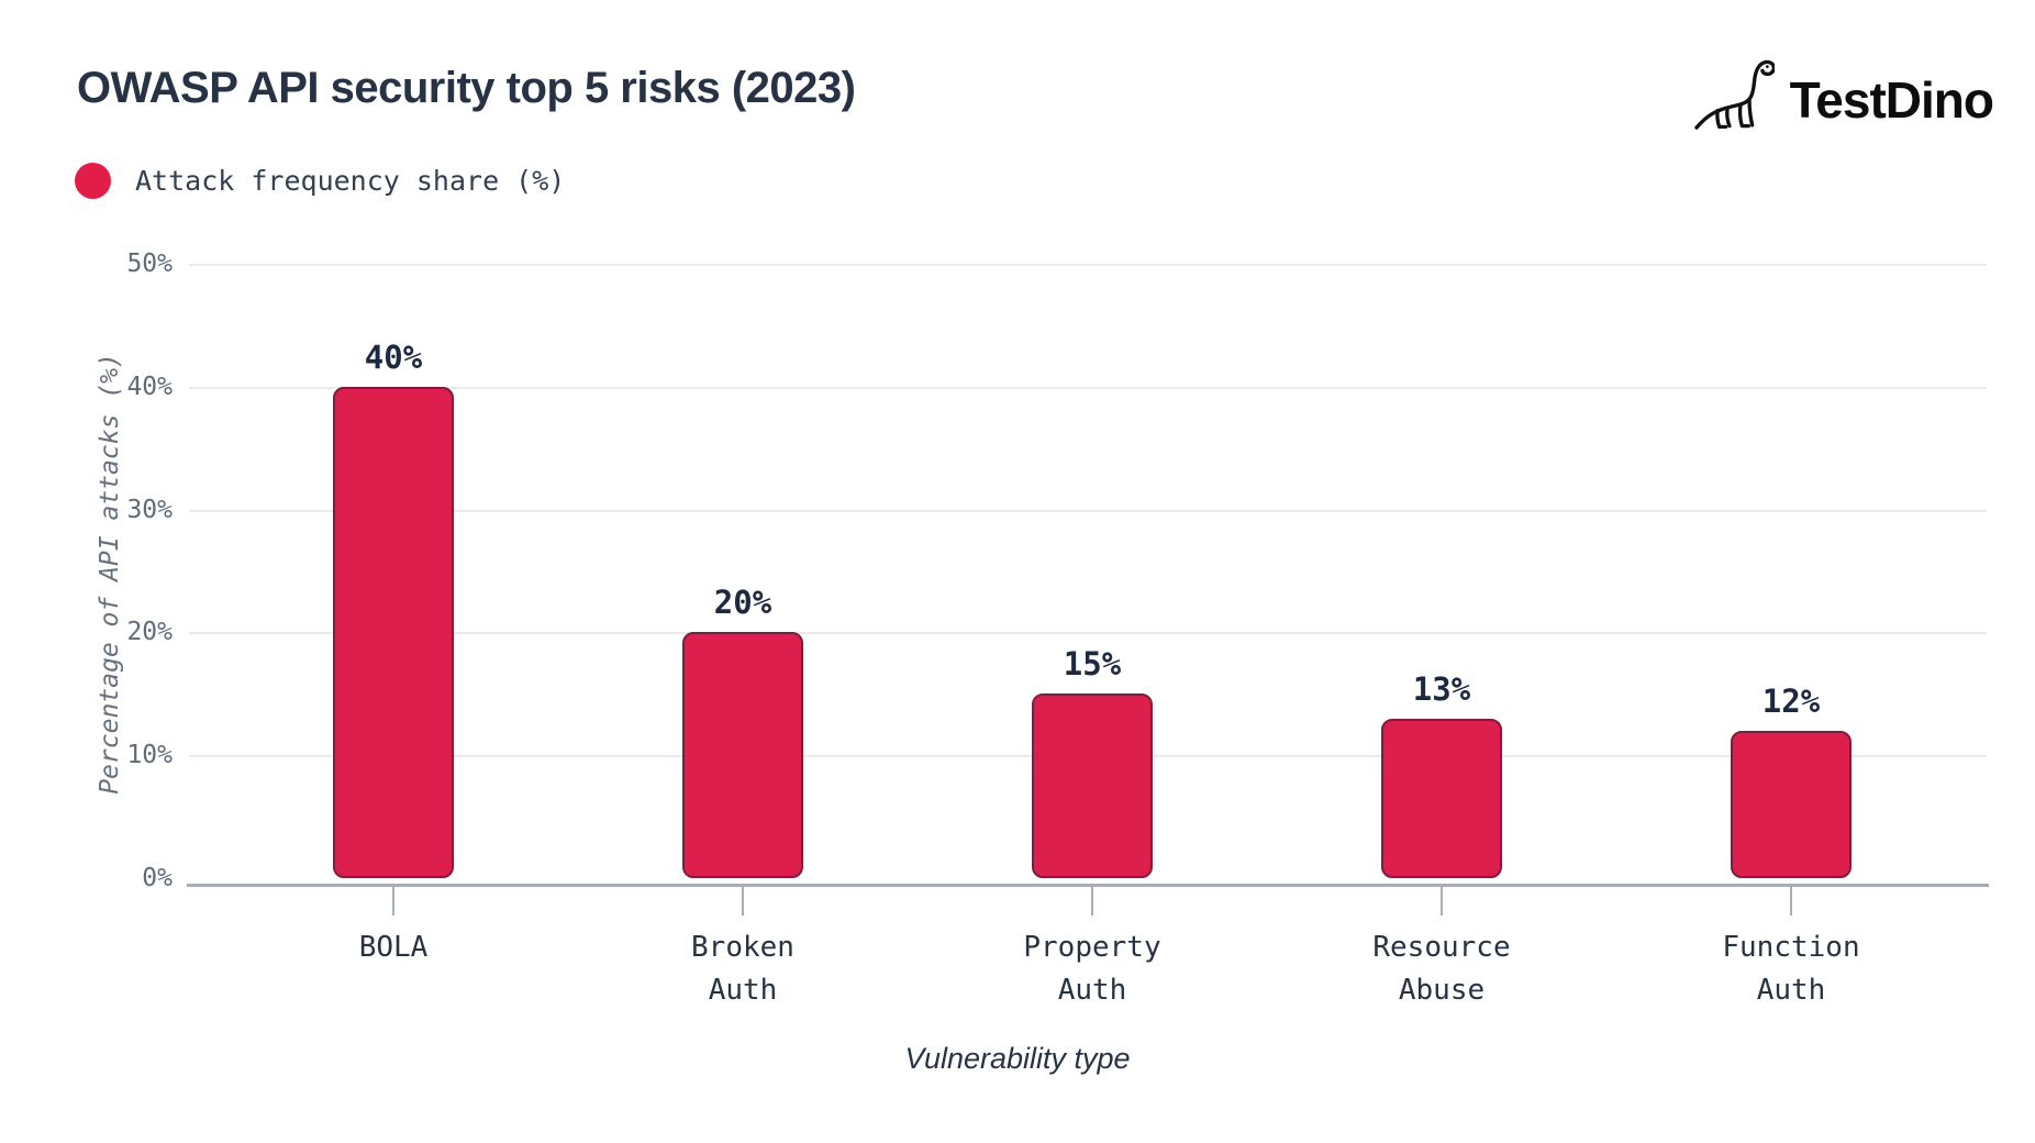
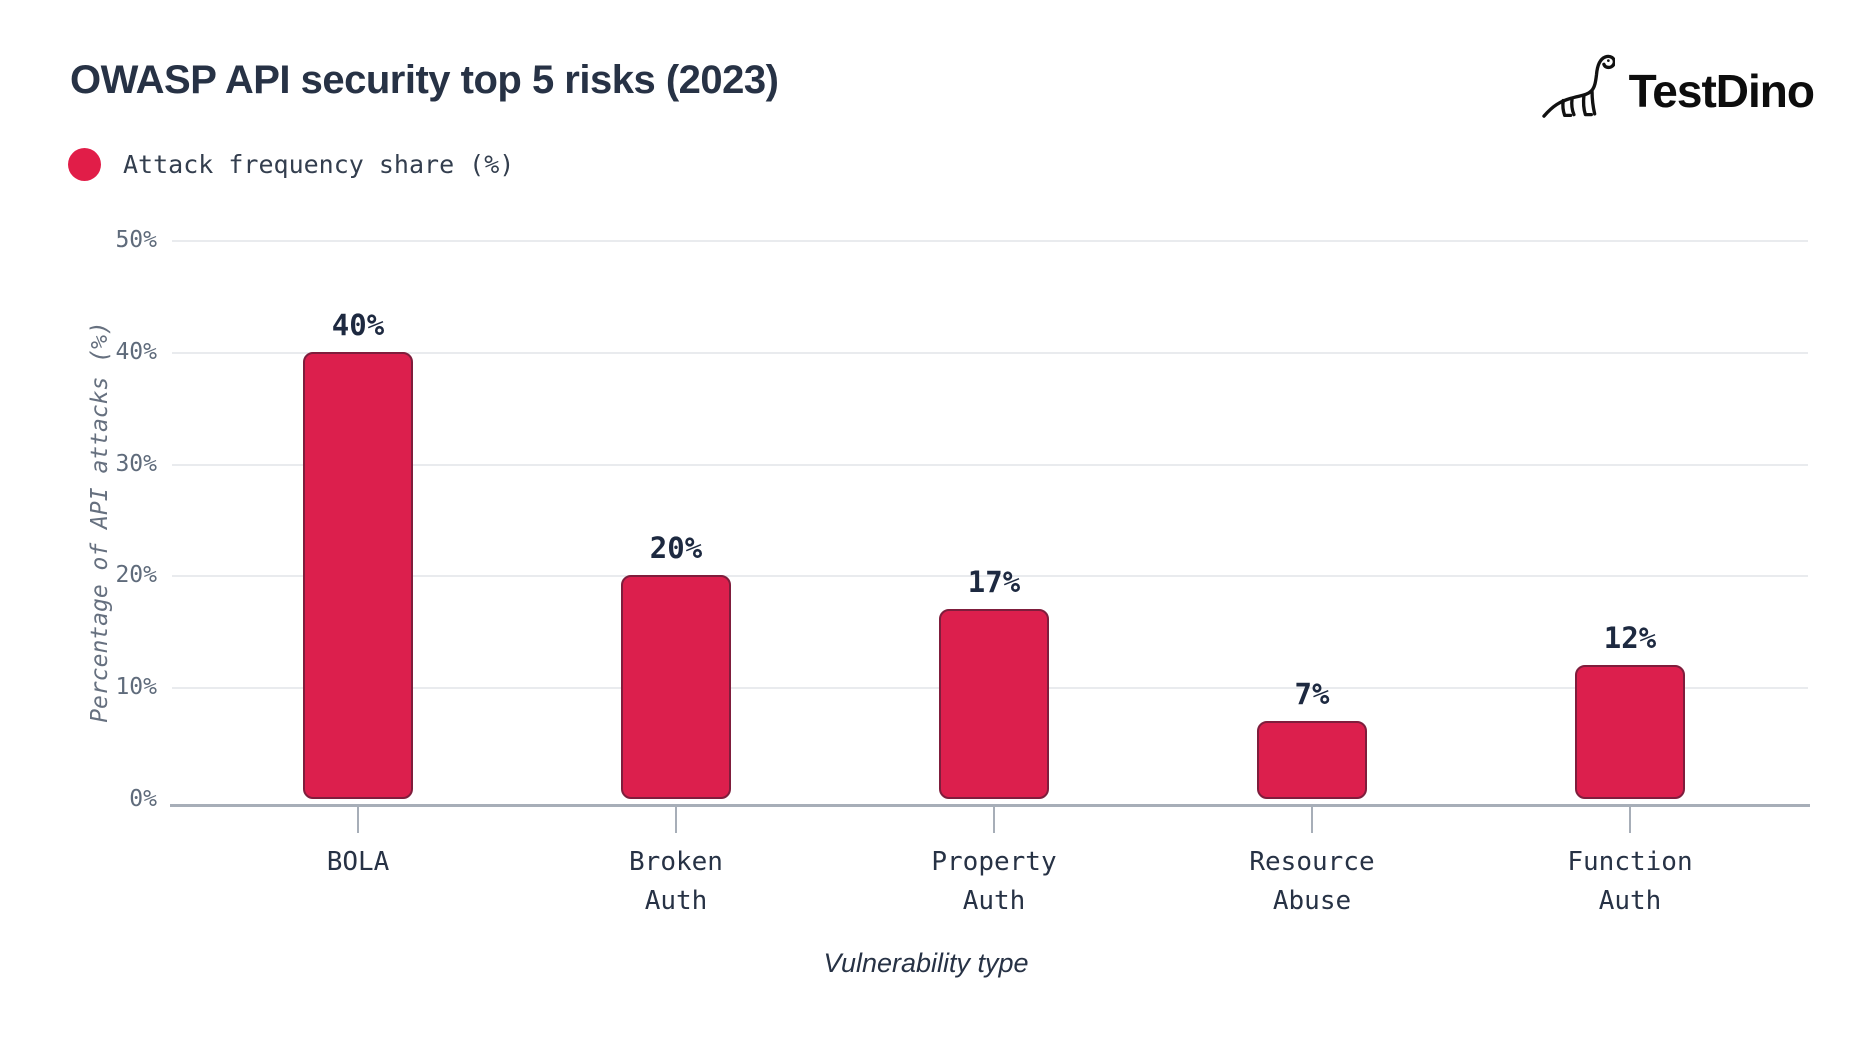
Property Auth: 15% -> 17%
Resource Abuse: 13% -> 7%
